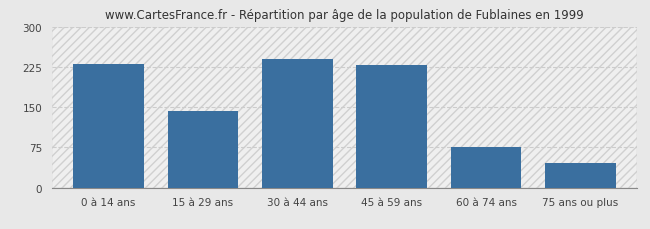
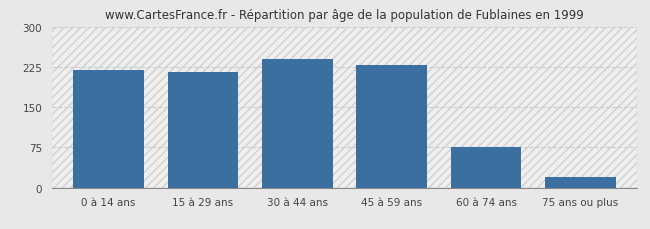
0 à 14 ans: 230 -> 220
15 à 29 ans: 142 -> 216
75 ans ou plus: 46 -> 20
